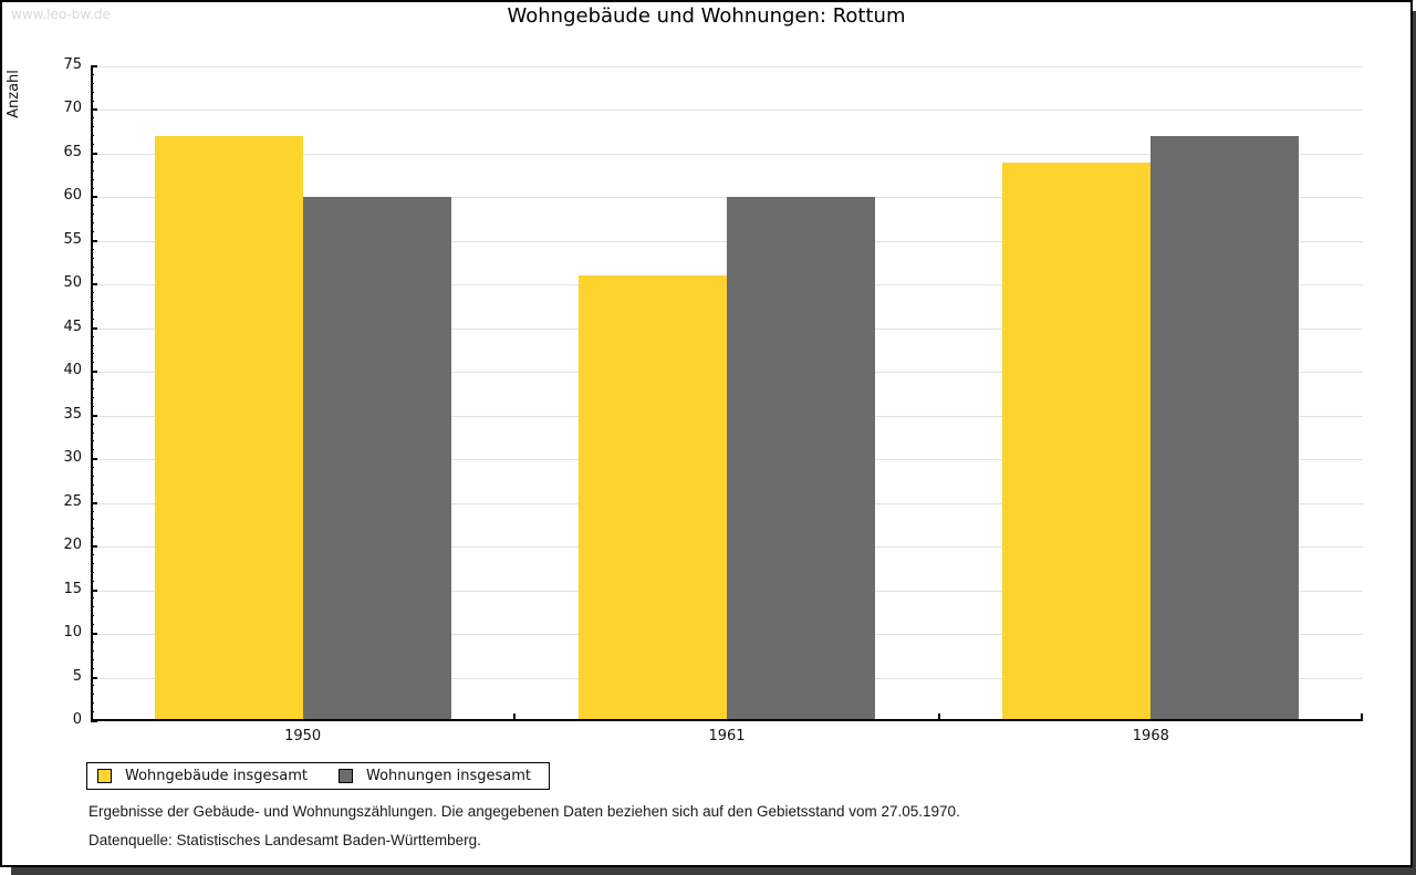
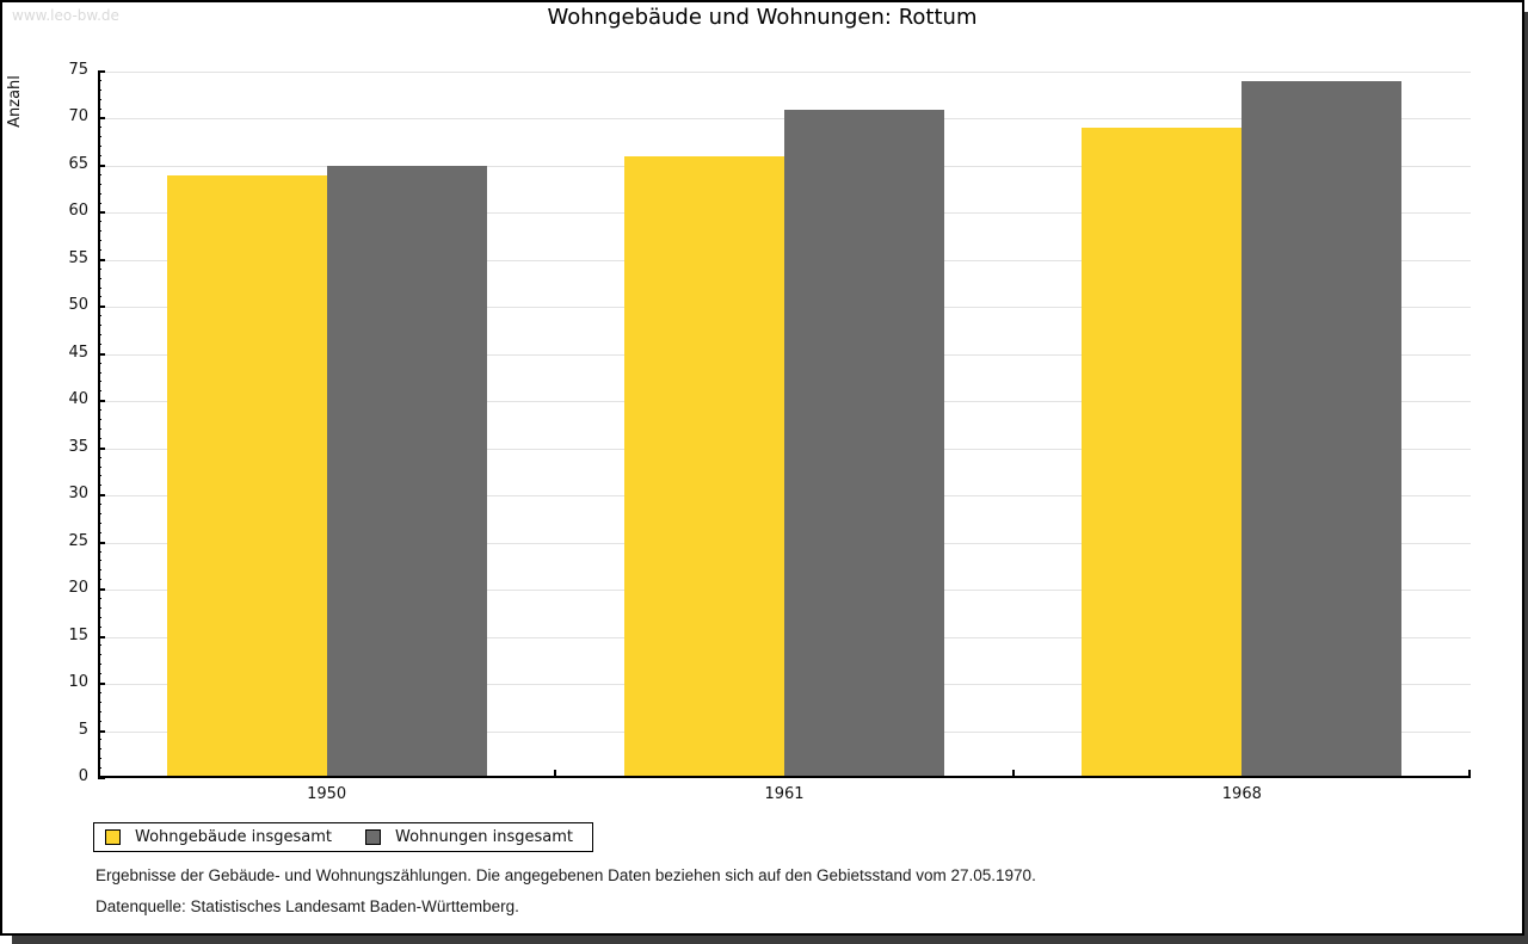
Wohngebäude insgesamt/1950: 67 -> 64
Wohnungen insgesamt/1950: 60 -> 65
Wohngebäude insgesamt/1961: 51 -> 66
Wohnungen insgesamt/1961: 60 -> 71
Wohngebäude insgesamt/1968: 64 -> 69
Wohnungen insgesamt/1968: 67 -> 74
